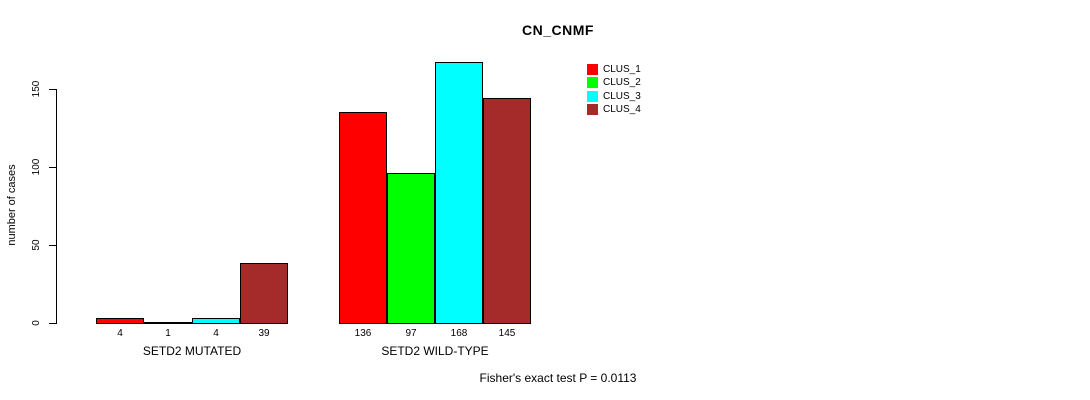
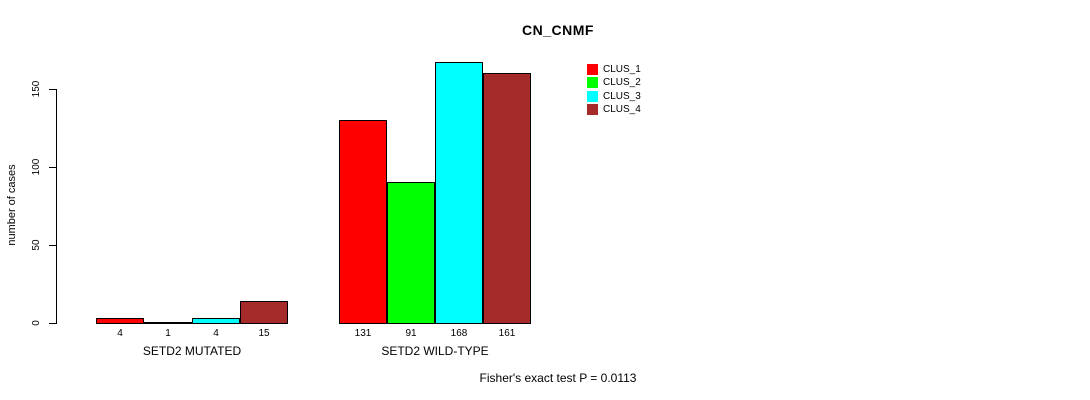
CLUS_4/SETD2 MUTATED: 39 -> 15
CLUS_1/SETD2 WILD-TYPE: 136 -> 131
CLUS_2/SETD2 WILD-TYPE: 97 -> 91
CLUS_4/SETD2 WILD-TYPE: 145 -> 161
